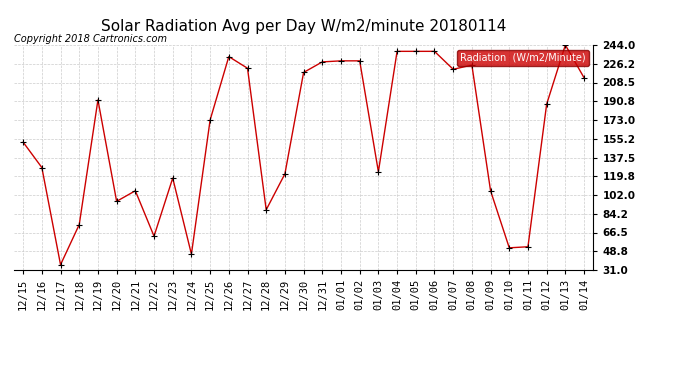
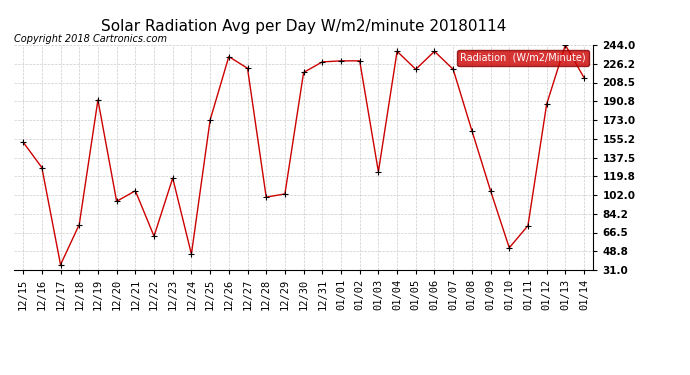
12/28: 88 -> 100
12/29: 122 -> 103
01/05: 238 -> 221
01/08: 225 -> 163
01/11: 53 -> 73
